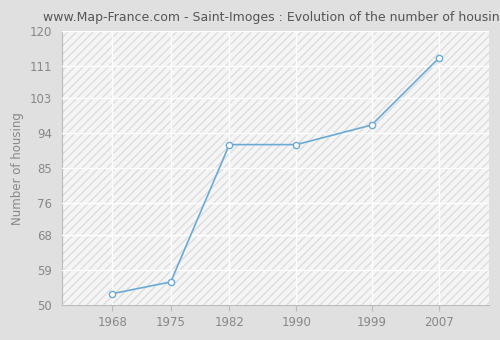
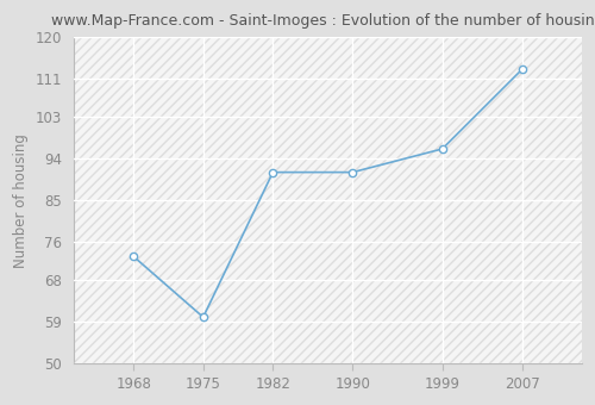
1968: 53 -> 73
1975: 56 -> 60
